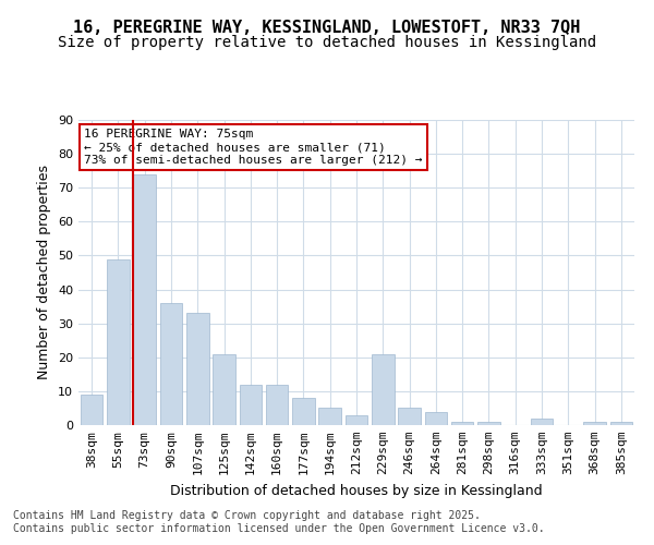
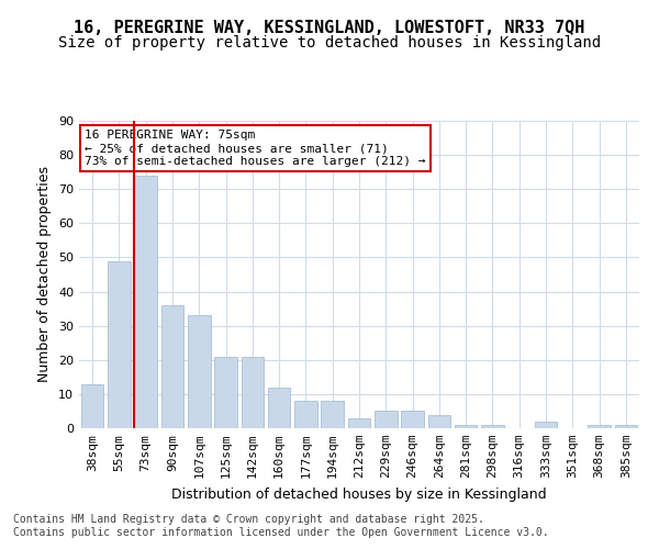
38sqm: 9 -> 13
142sqm: 12 -> 21
194sqm: 5 -> 8
229sqm: 21 -> 5
